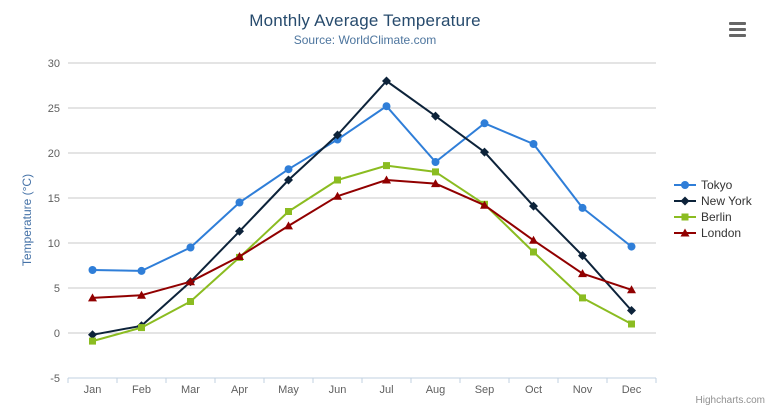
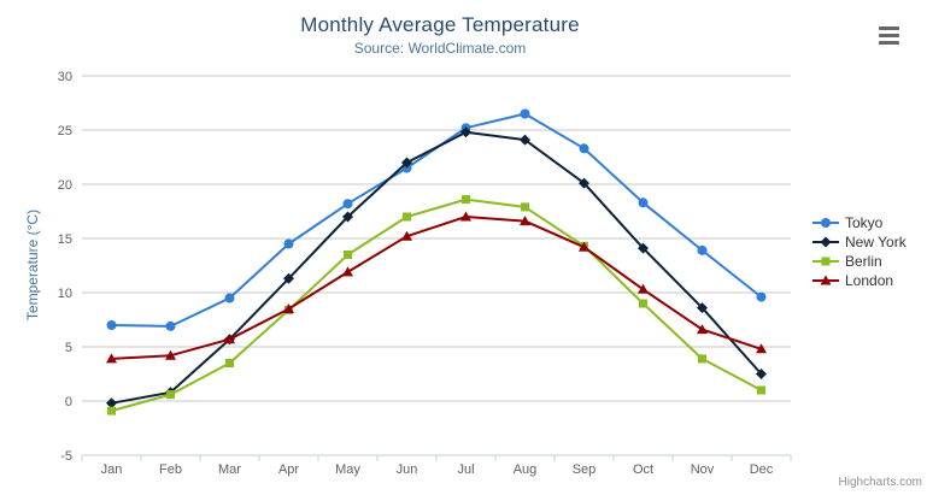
New York/Jul: 28 -> 25
Tokyo/Aug: 19 -> 26
Tokyo/Oct: 21 -> 18
